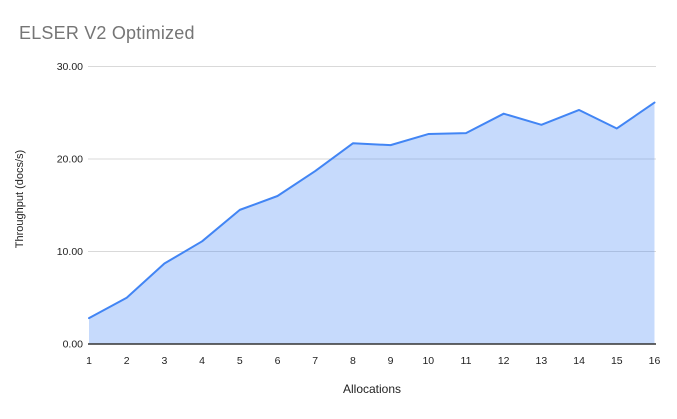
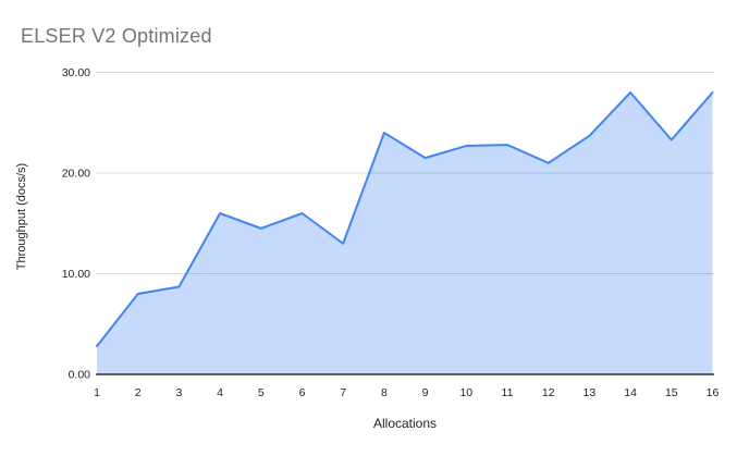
2: 5 -> 8
4: 11 -> 16
7: 19 -> 13
8: 22 -> 24
12: 25 -> 21
14: 25 -> 28
16: 26 -> 28
